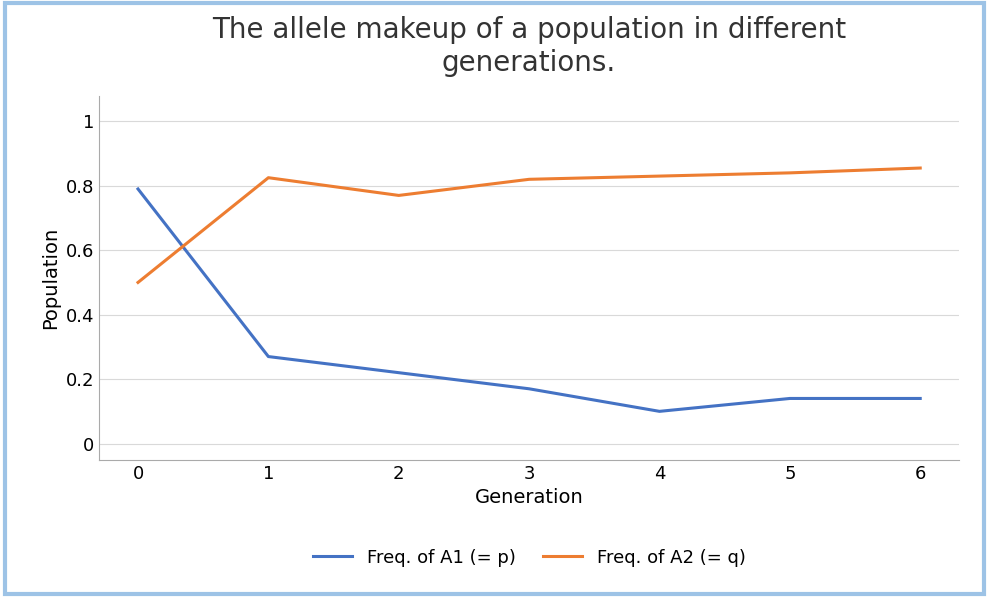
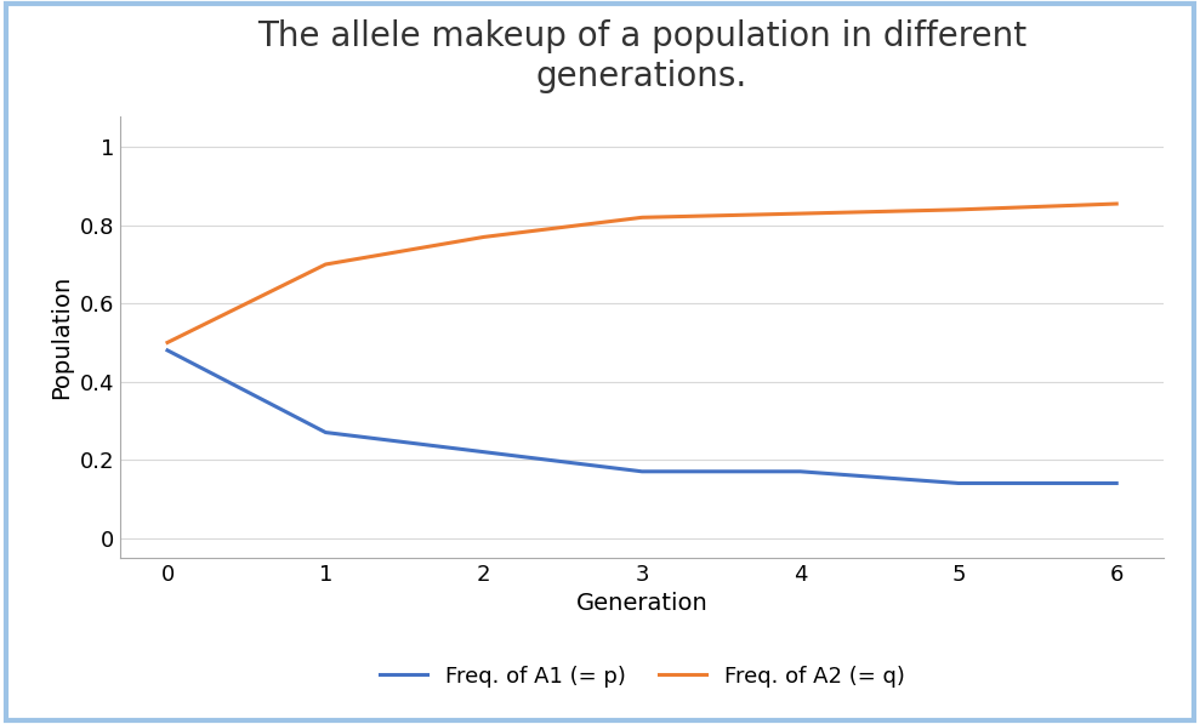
Freq. of A1 (= p)/0: 0.79 -> 0.48
Freq. of A2 (= q)/1: 0.825 -> 0.700
Freq. of A1 (= p)/4: 0.10 -> 0.17
